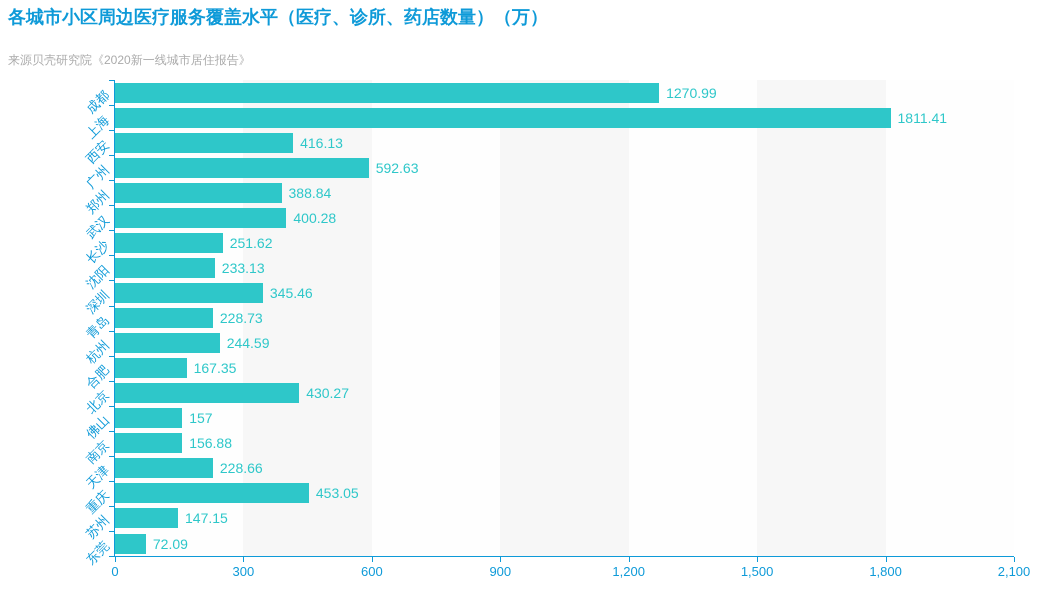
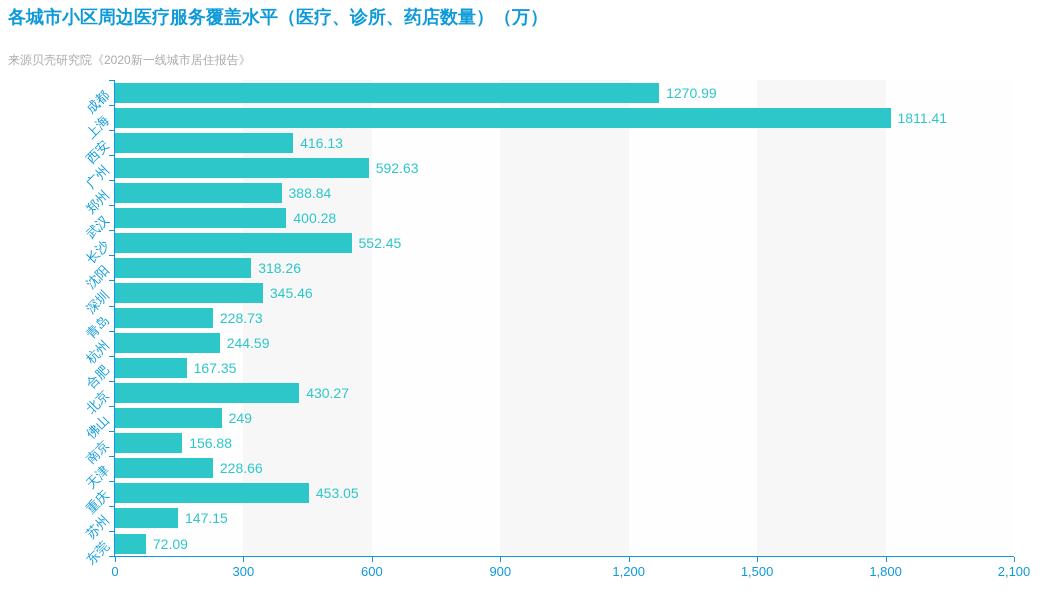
长沙: 251.62 -> 552.45
沈阳: 233.13 -> 318.26
佛山: 157 -> 249
